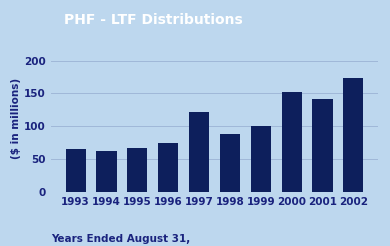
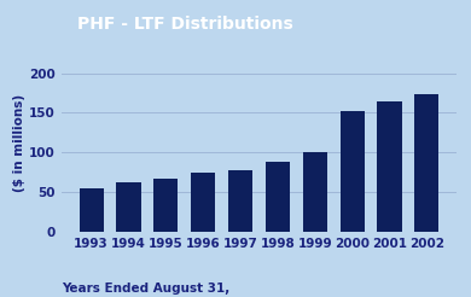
1993: 66 -> 55
1997: 122 -> 78
2001: 142 -> 165
